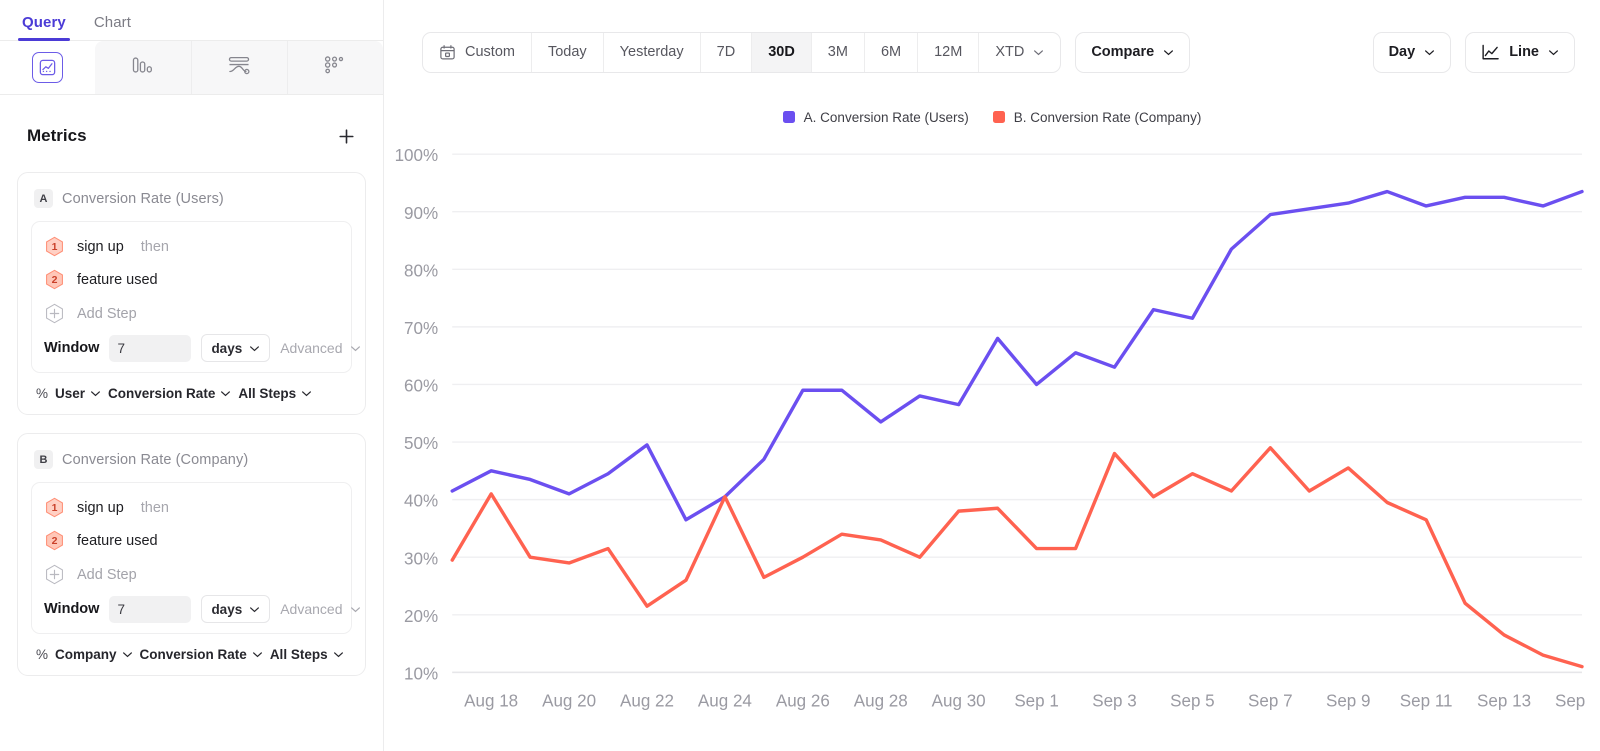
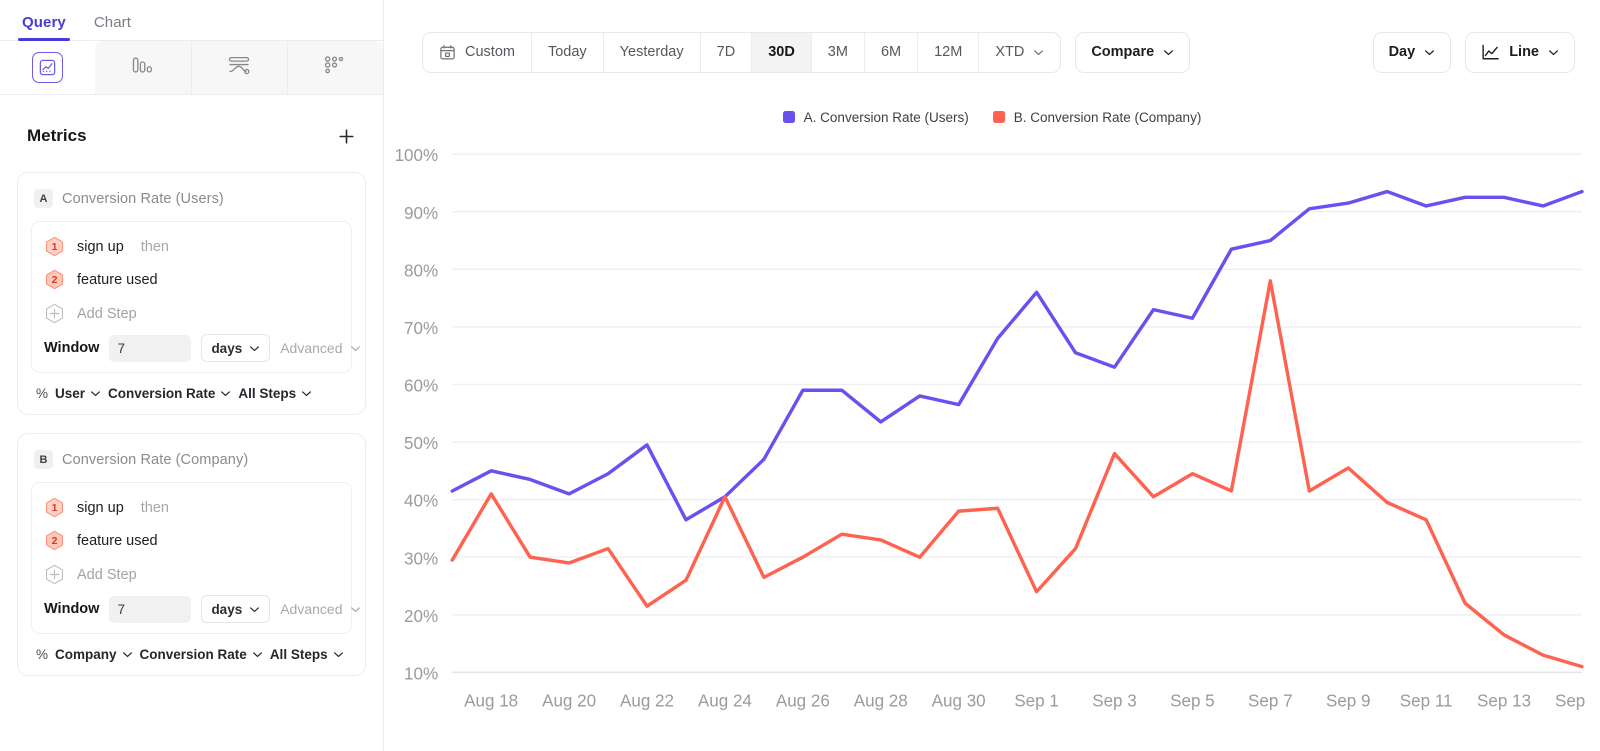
A. Conversion Rate (Users)/Sep 1: 60% -> 76%
B. Conversion Rate (Company)/Sep 1: 32% -> 24%
A. Conversion Rate (Users)/Sep 7: 90% -> 85%
B. Conversion Rate (Company)/Sep 7: 49% -> 78%
